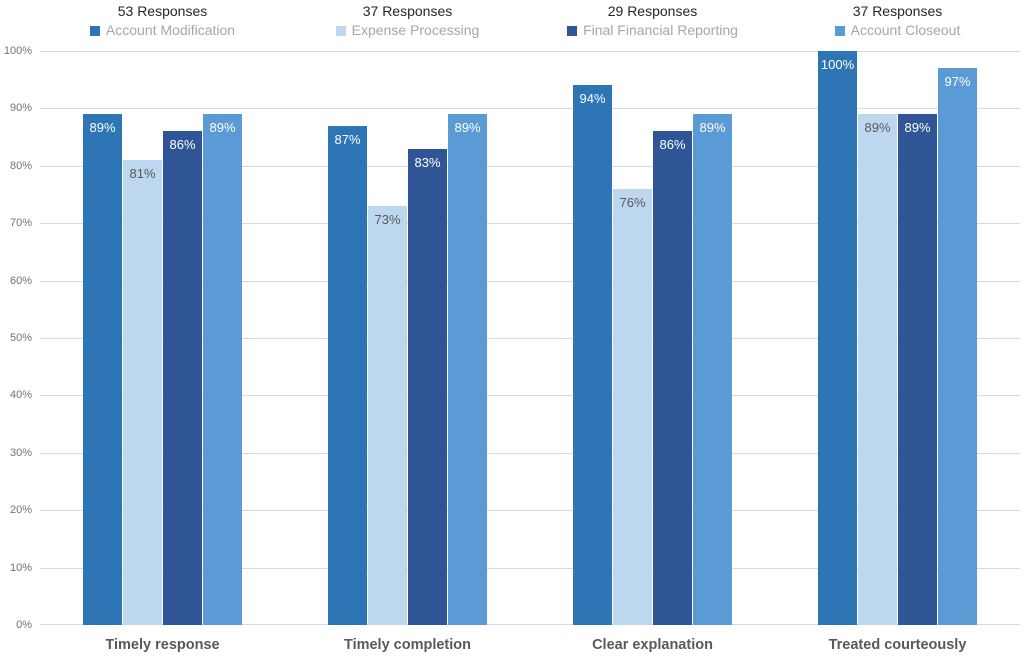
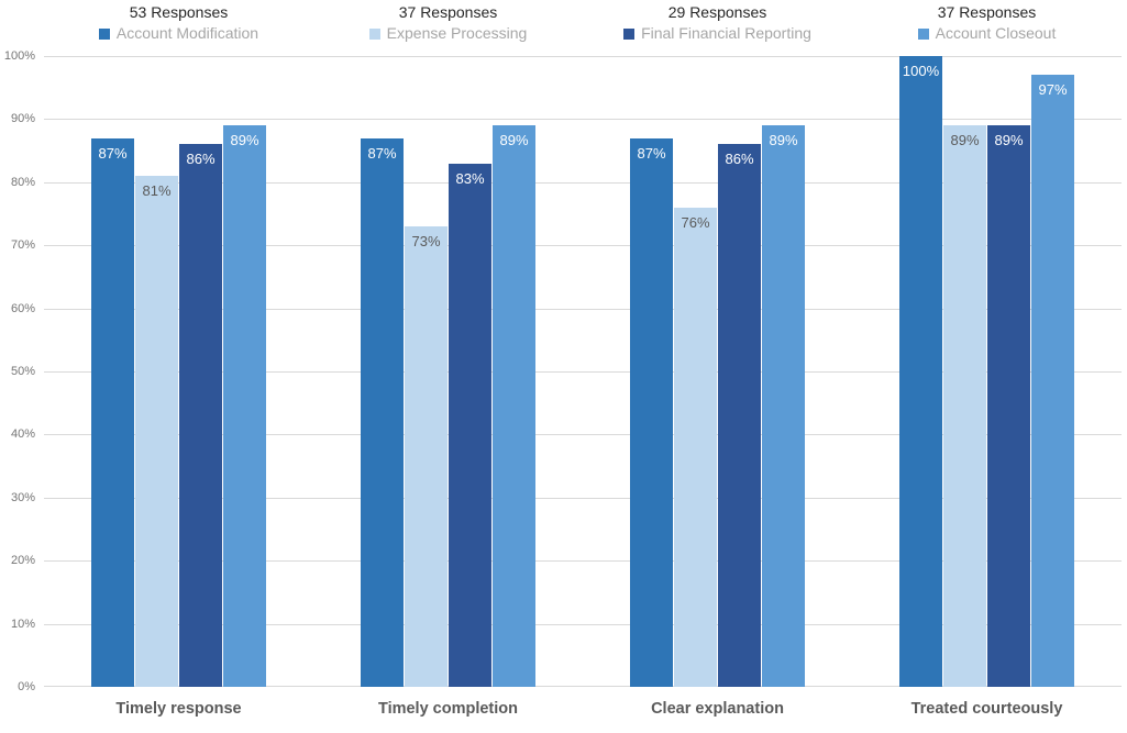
Account Modification/Timely response: 89% -> 87%
Account Modification/Clear explanation: 94% -> 87%
